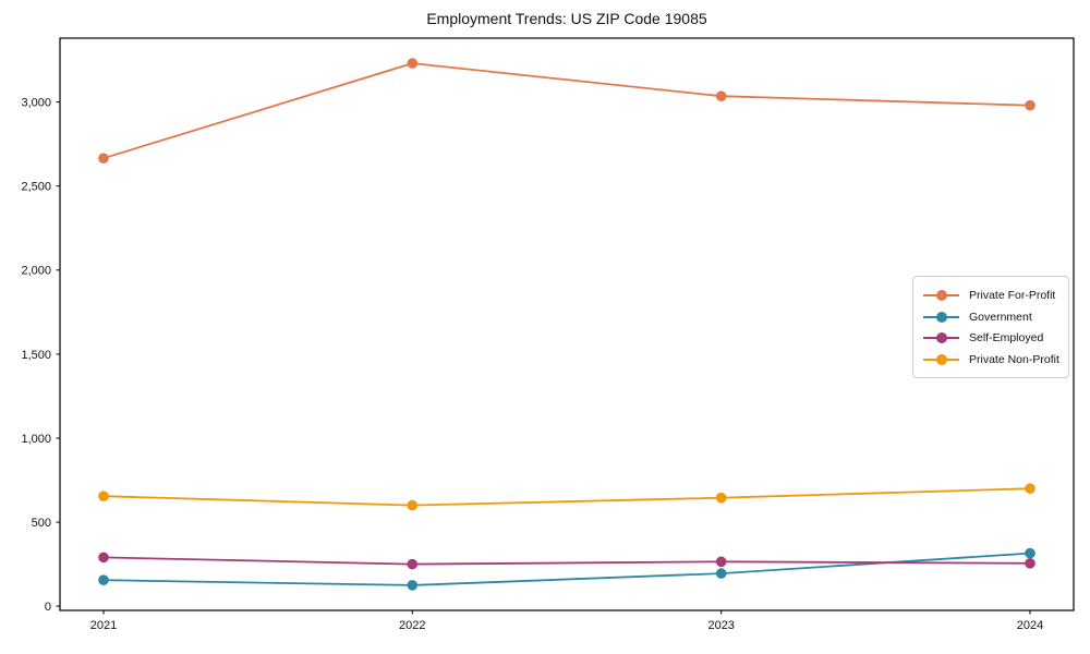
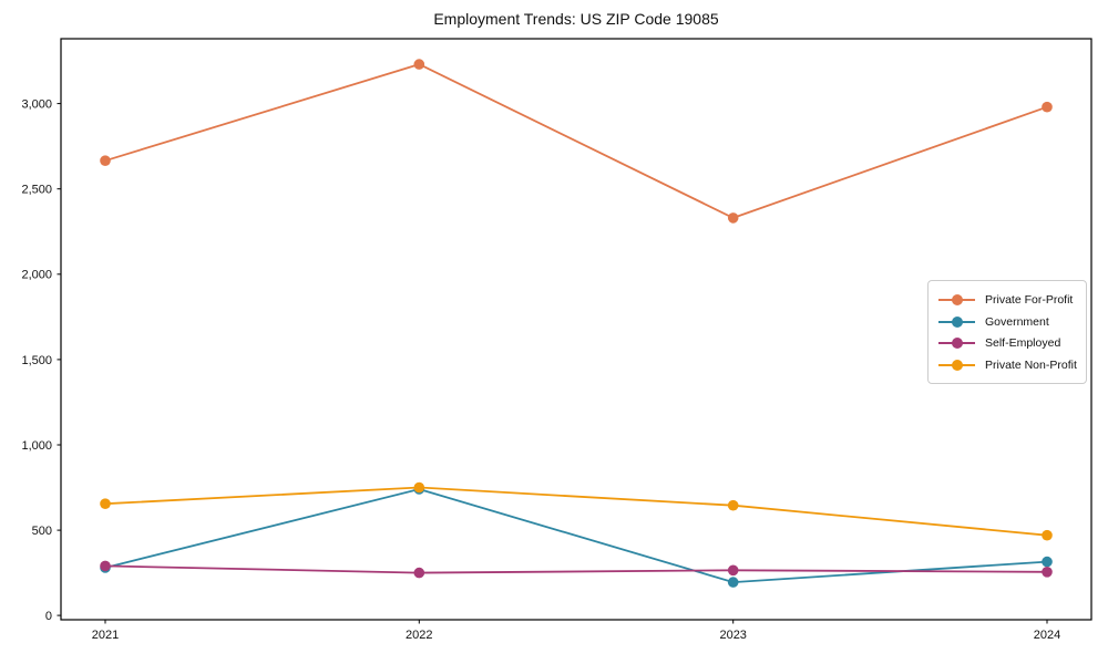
Government/2021: 160 -> 280
Government/2022: 120 -> 740
Private Non-Profit/2022: 600 -> 750
Private For-Profit/2023: 3040 -> 2330
Private Non-Profit/2024: 700 -> 470
